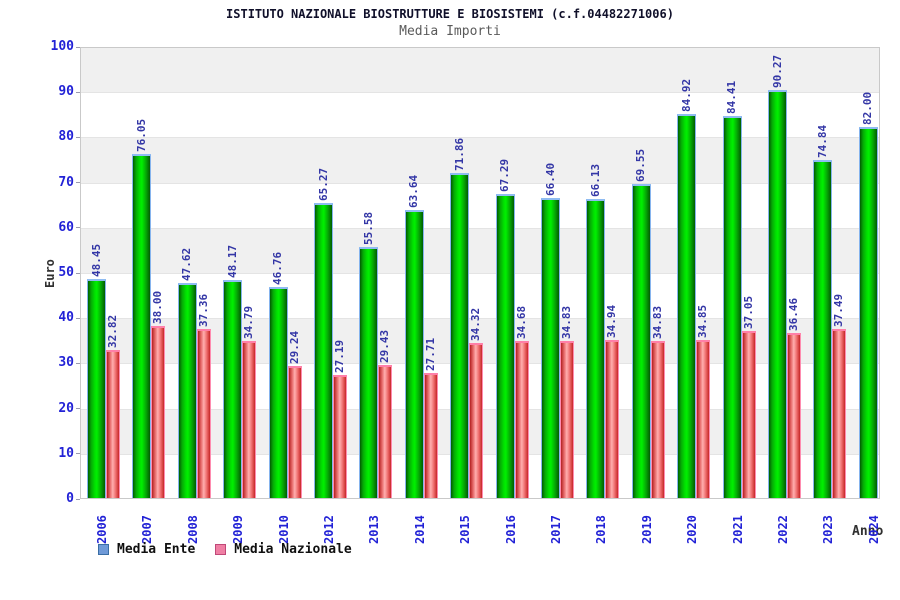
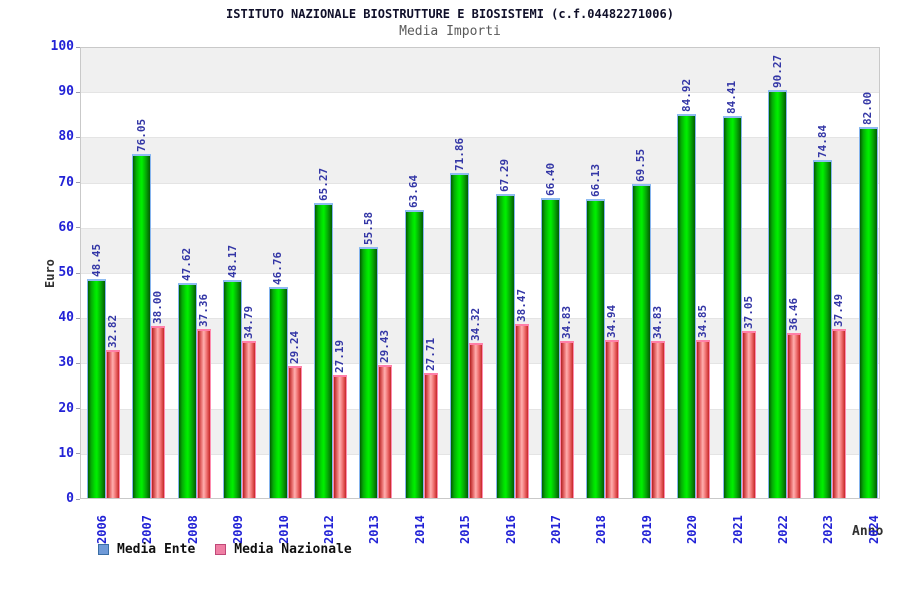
Media Nazionale/2016: 34.68 -> 38.47
